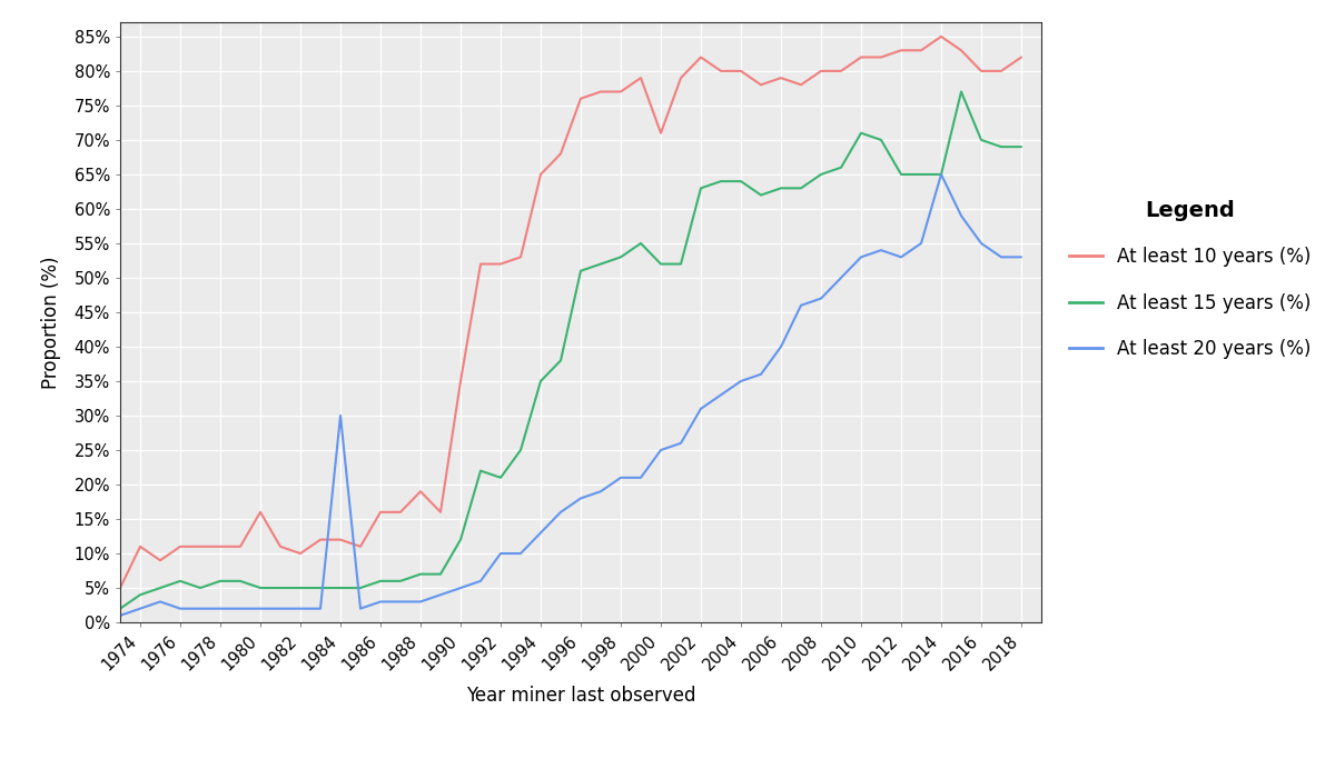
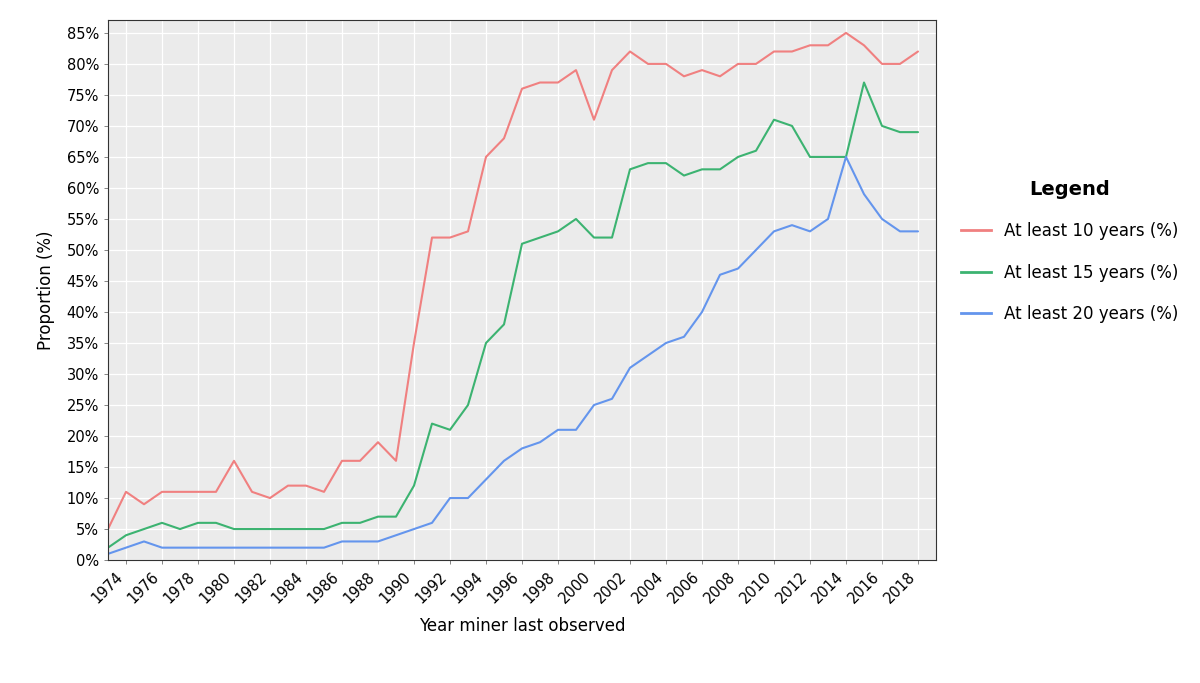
At least 20 years (%)/1984: 30% -> 2%
